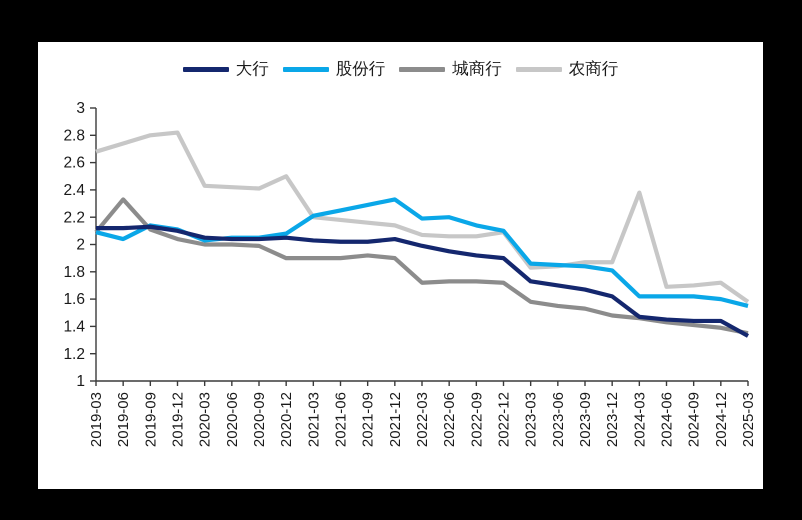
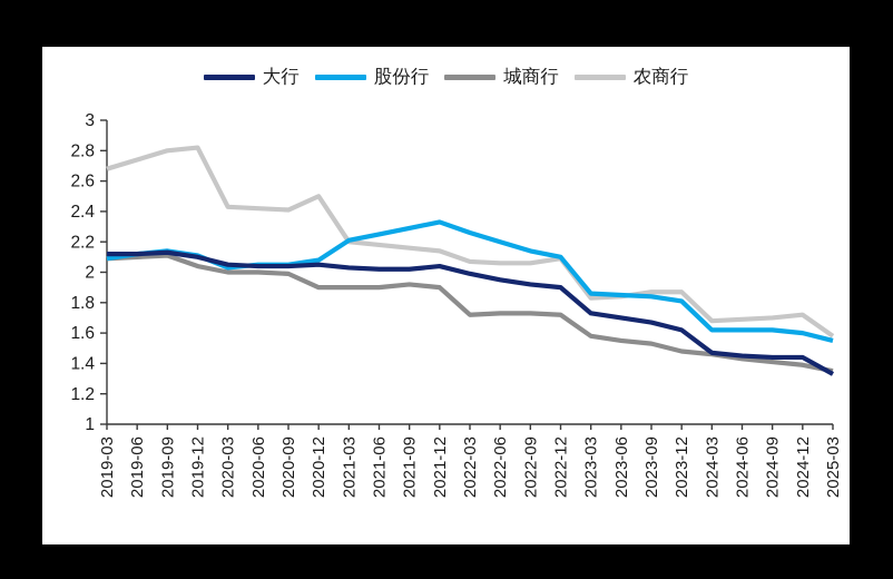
股份行/2019-06: 2.04 -> 2.12
城商行/2019-06: 2.33 -> 2.10
股份行/2022-03: 2.19 -> 2.26
农商行/2024-03: 2.38 -> 1.68
